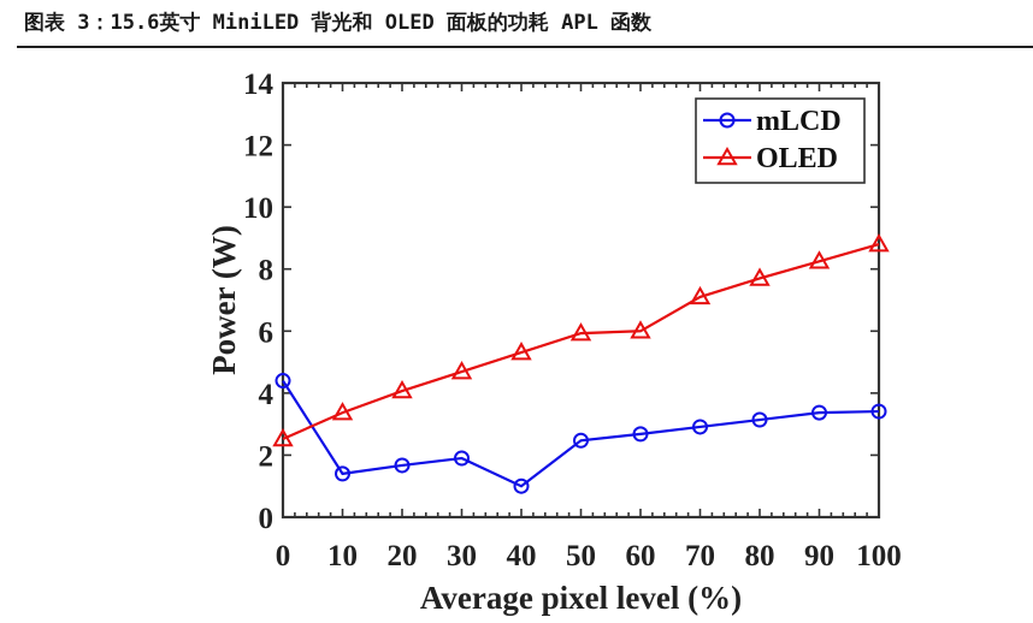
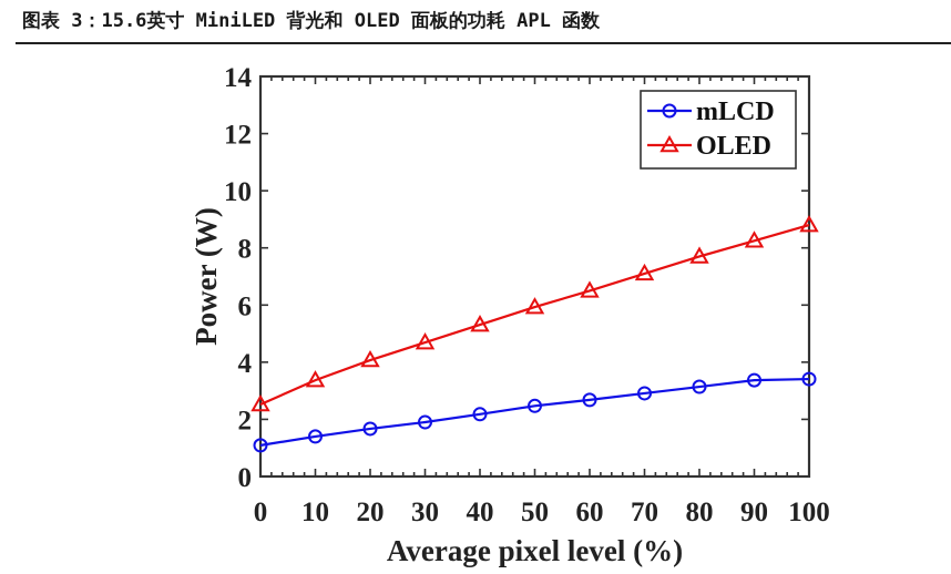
mLCD/0: 4.4 -> 1.1
mLCD/40: 1.0 -> 2.2
OLED/60: 6.0 -> 6.5
